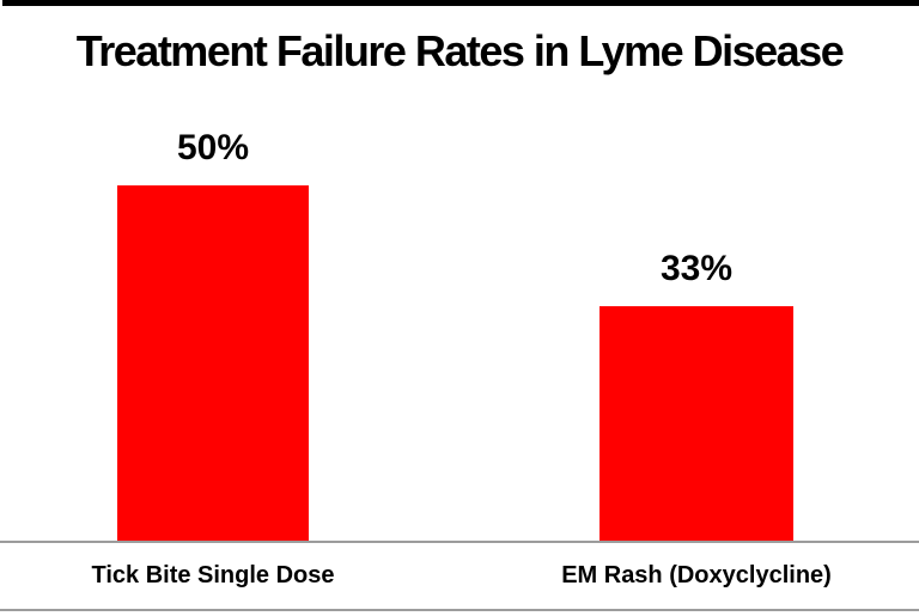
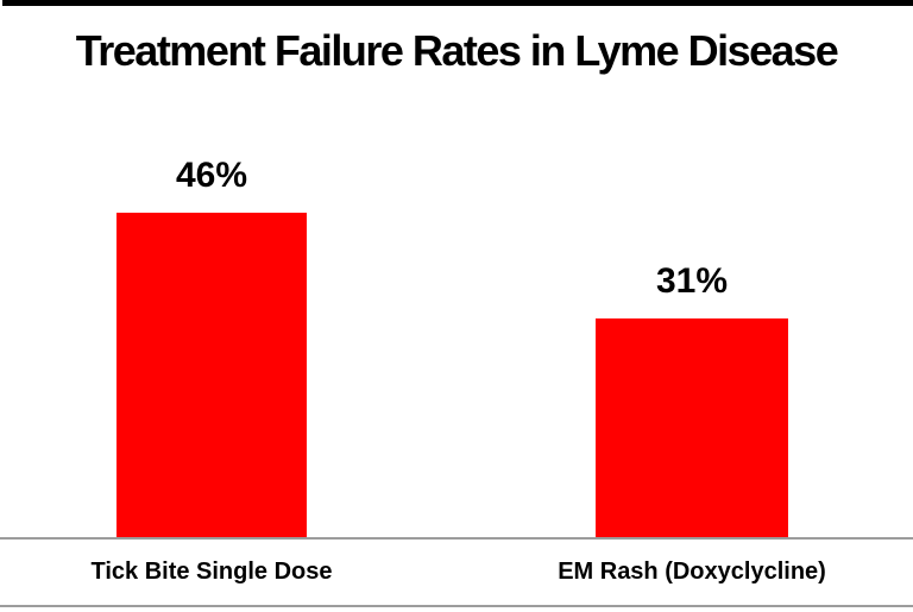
Tick Bite Single Dose: 50% -> 46%
EM Rash (Doxyclycline): 33% -> 31%
